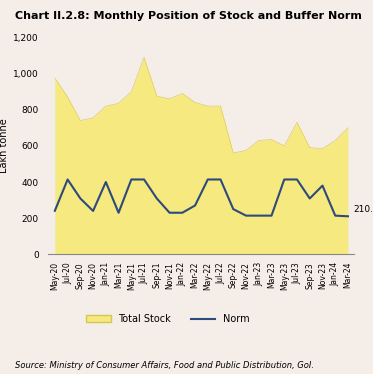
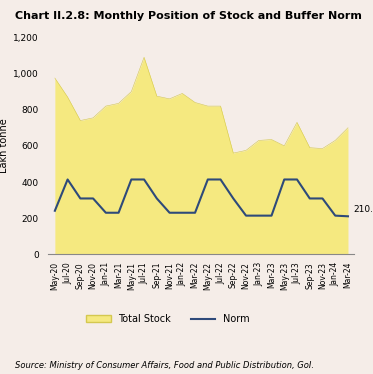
Norm/Nov-20: 240 -> 310
Norm/Jan-21: 400 -> 230
Norm/Mar-22: 270 -> 230
Norm/Sep-22: 250 -> 310
Norm/Nov-23: 380 -> 310
